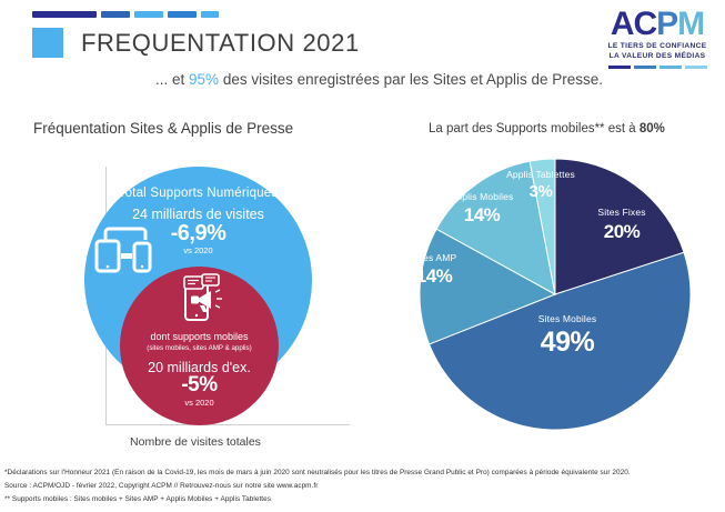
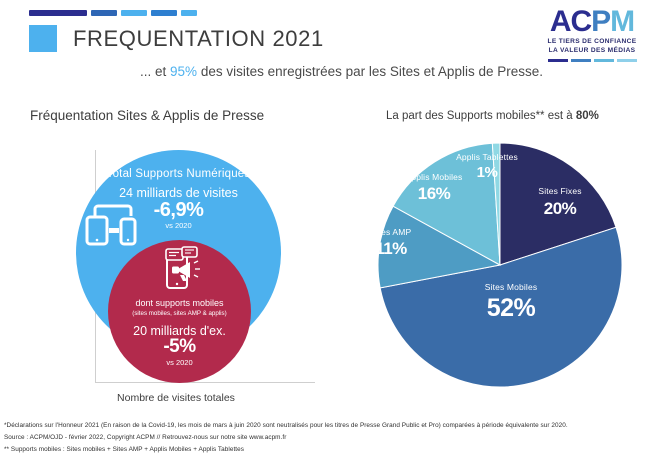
Sites Mobiles: 49% -> 52%
Sites AMP: 14% -> 11%
Applis Mobiles: 14% -> 16%
Applis Tablettes: 3% -> 1%
